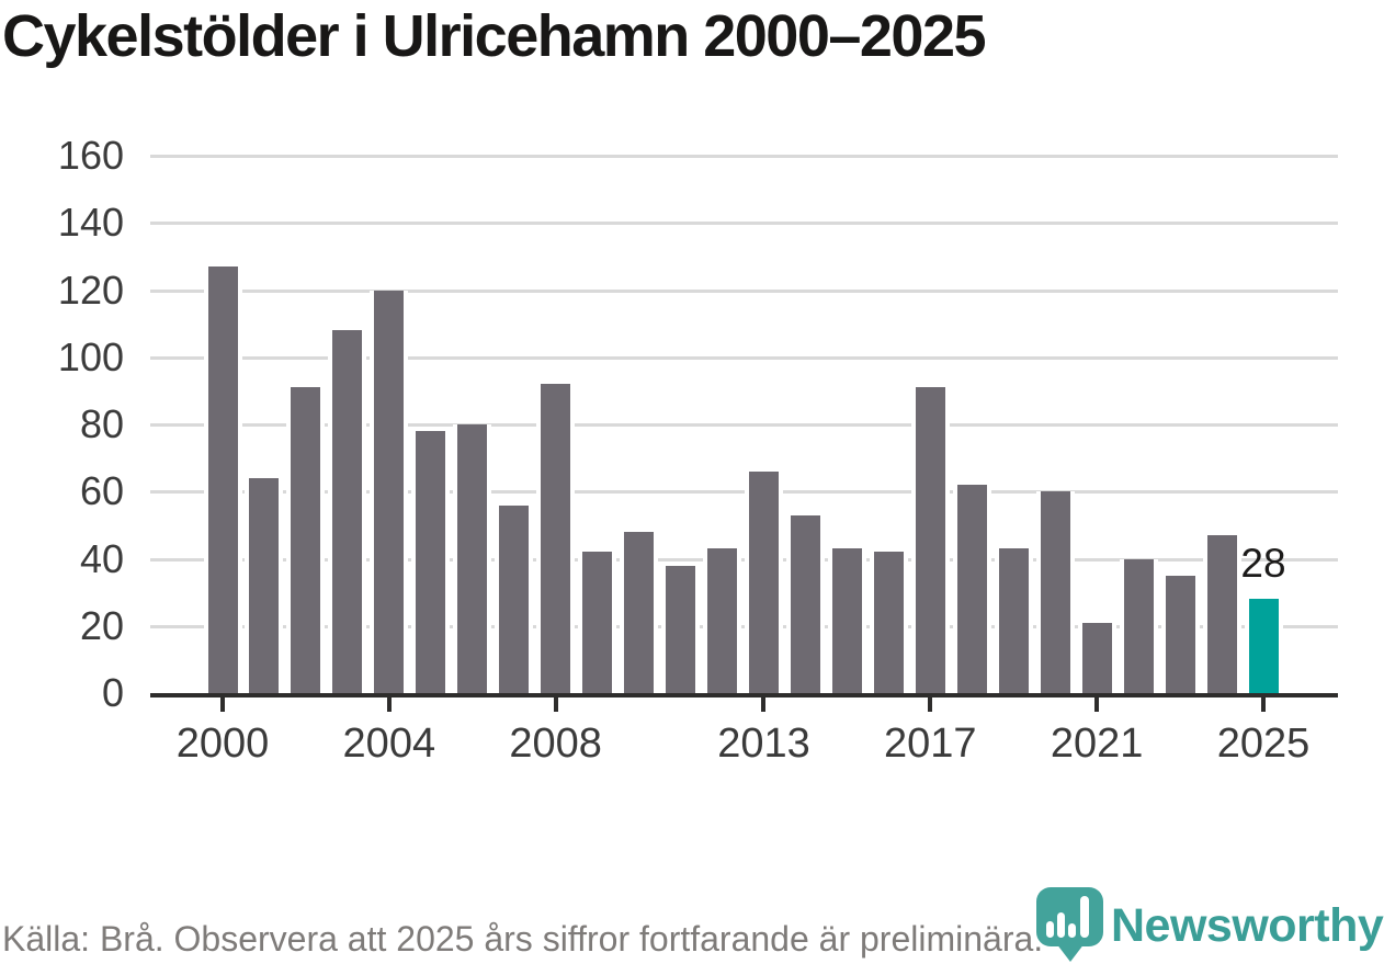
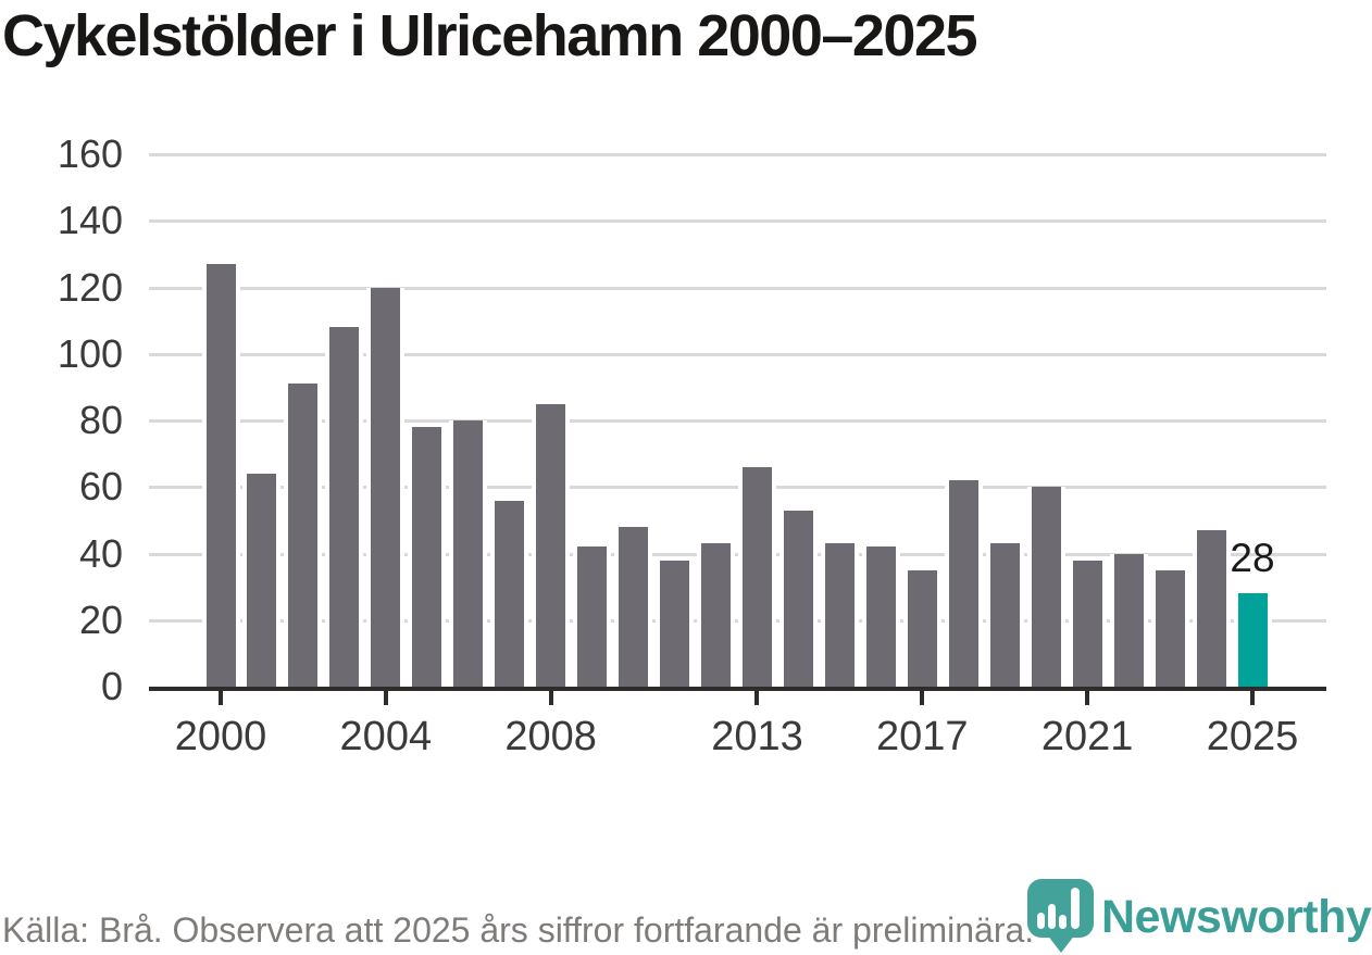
2008: 92 -> 85
2017: 91 -> 35
2021: 21 -> 38
